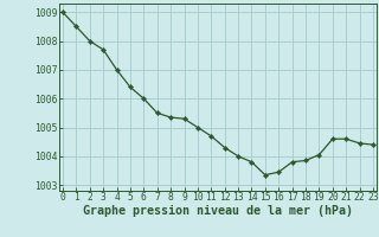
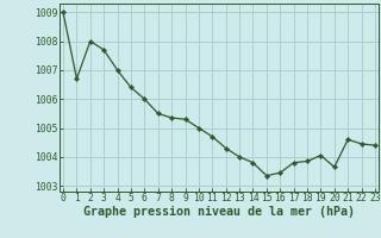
1: 1008.50 -> 1006.70
20: 1004.60 -> 1003.65
